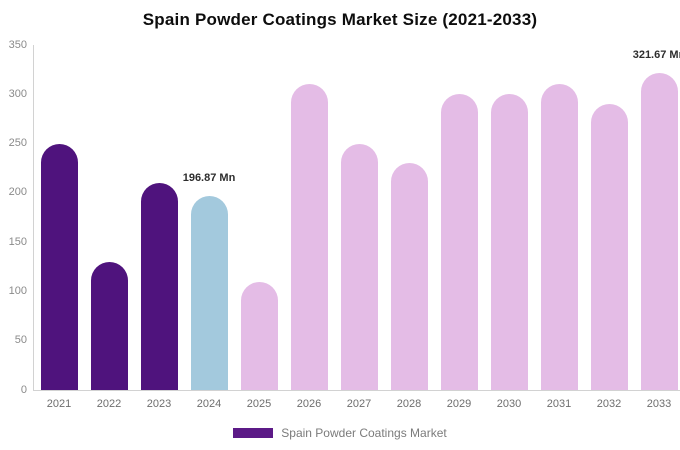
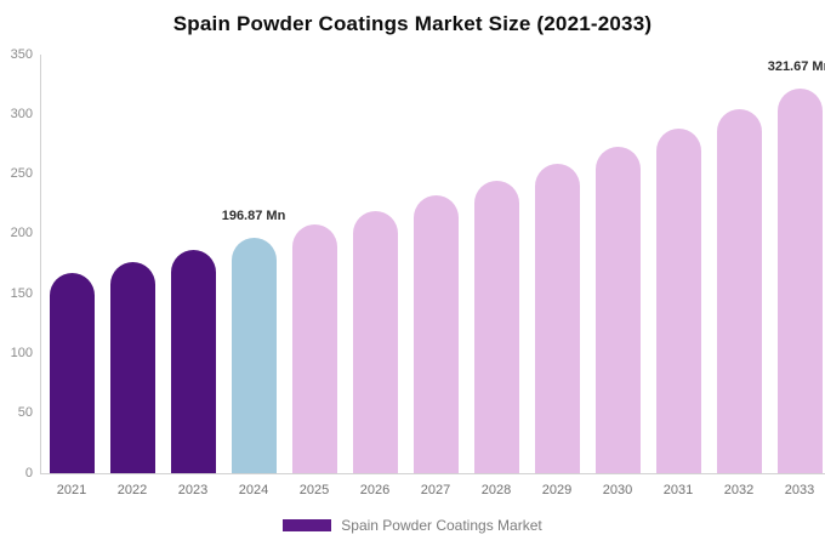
2021: 250 -> 170
2022: 130 -> 180
2023: 210 -> 190
2025: 110 -> 210
2026: 310 -> 220
2027: 250 -> 230
2028: 230 -> 240
2029: 300 -> 260
2030: 300 -> 270
2031: 310 -> 290
2032: 290 -> 300
